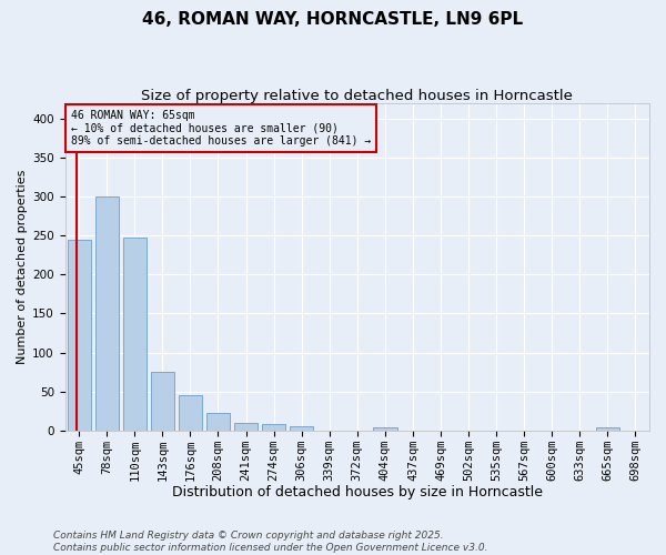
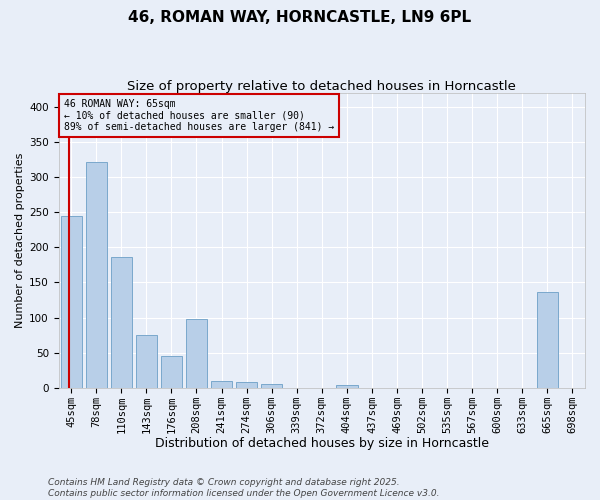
78sqm: 300 -> 322
110sqm: 248 -> 186
208sqm: 22 -> 98
665sqm: 4 -> 136
